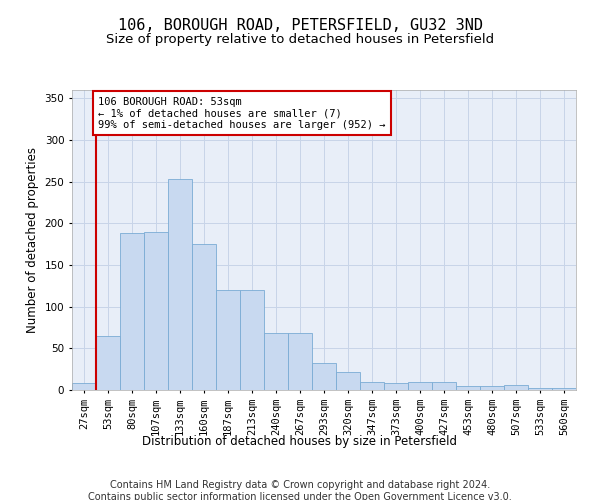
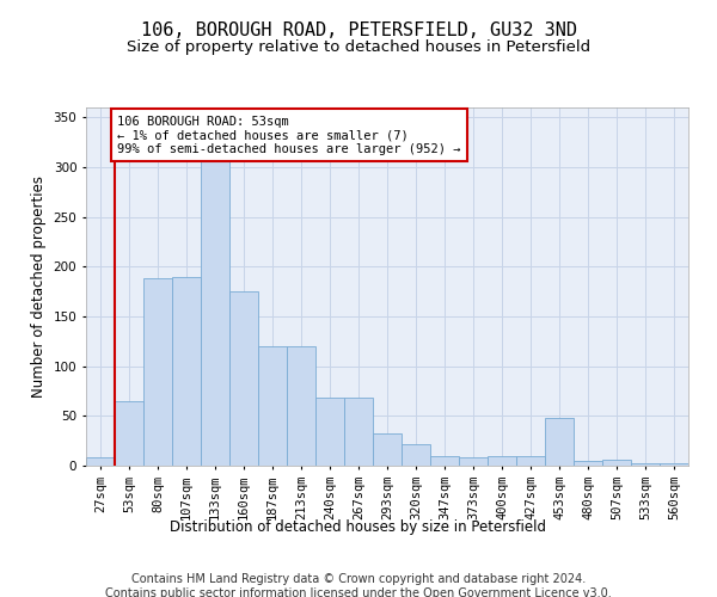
133sqm: 253 -> 306
453sqm: 5 -> 48
